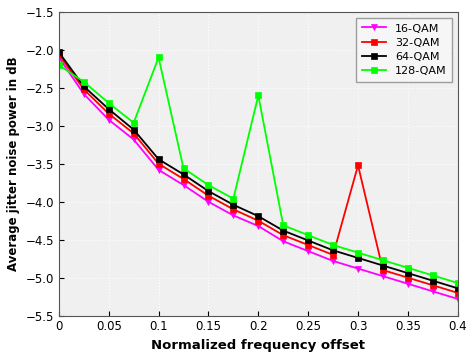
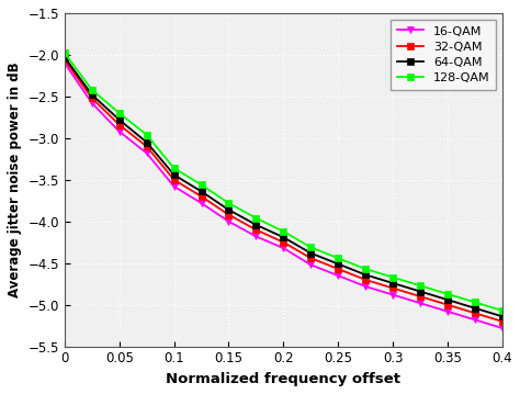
128-QAM/0: -2.20 -> -1.98
128-QAM/0.1: -2.10 -> -3.36
128-QAM/0.2: -2.60 -> -4.12
32-QAM/0.3: -3.52 -> -4.80
